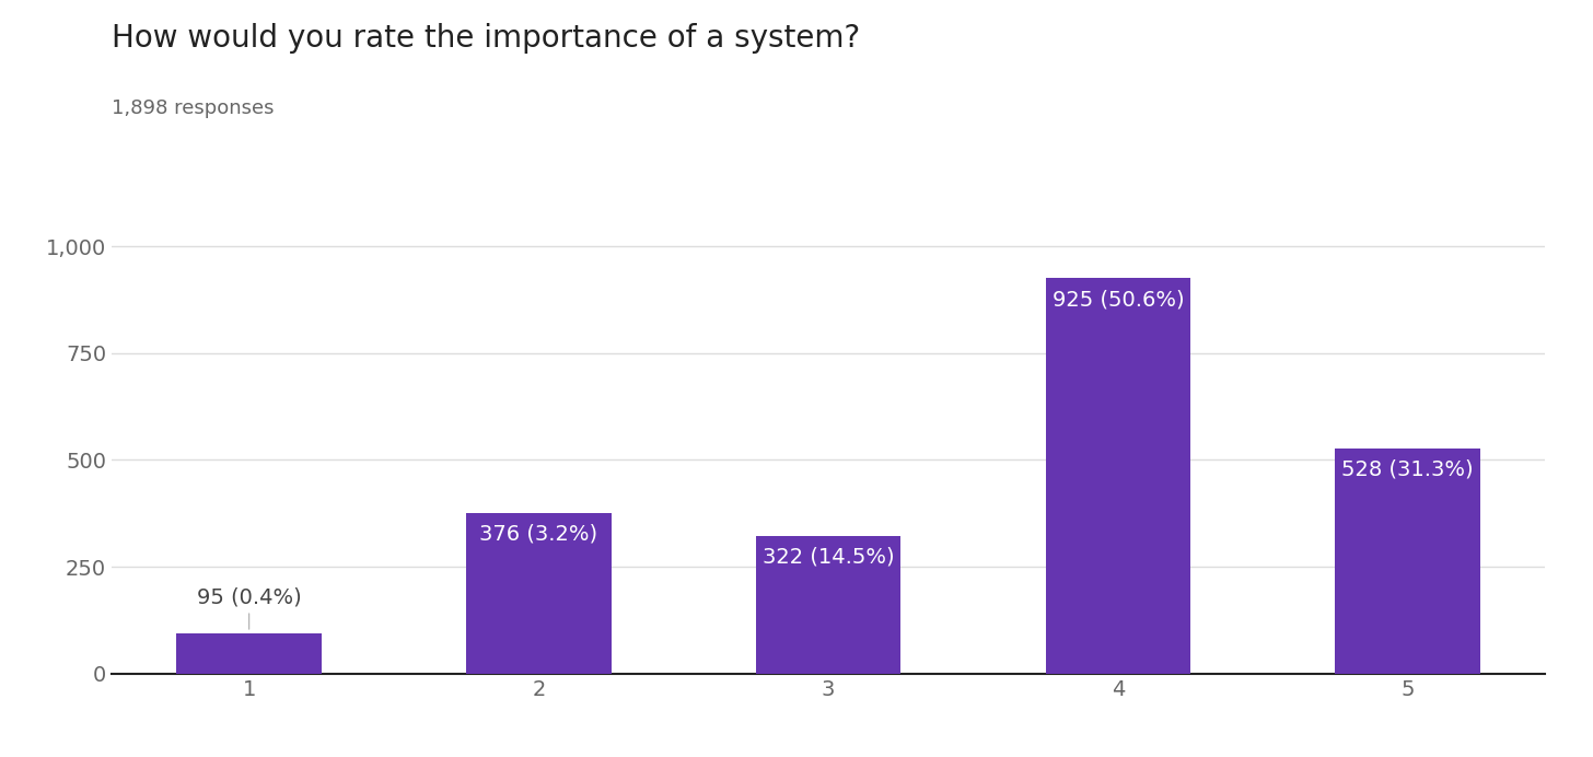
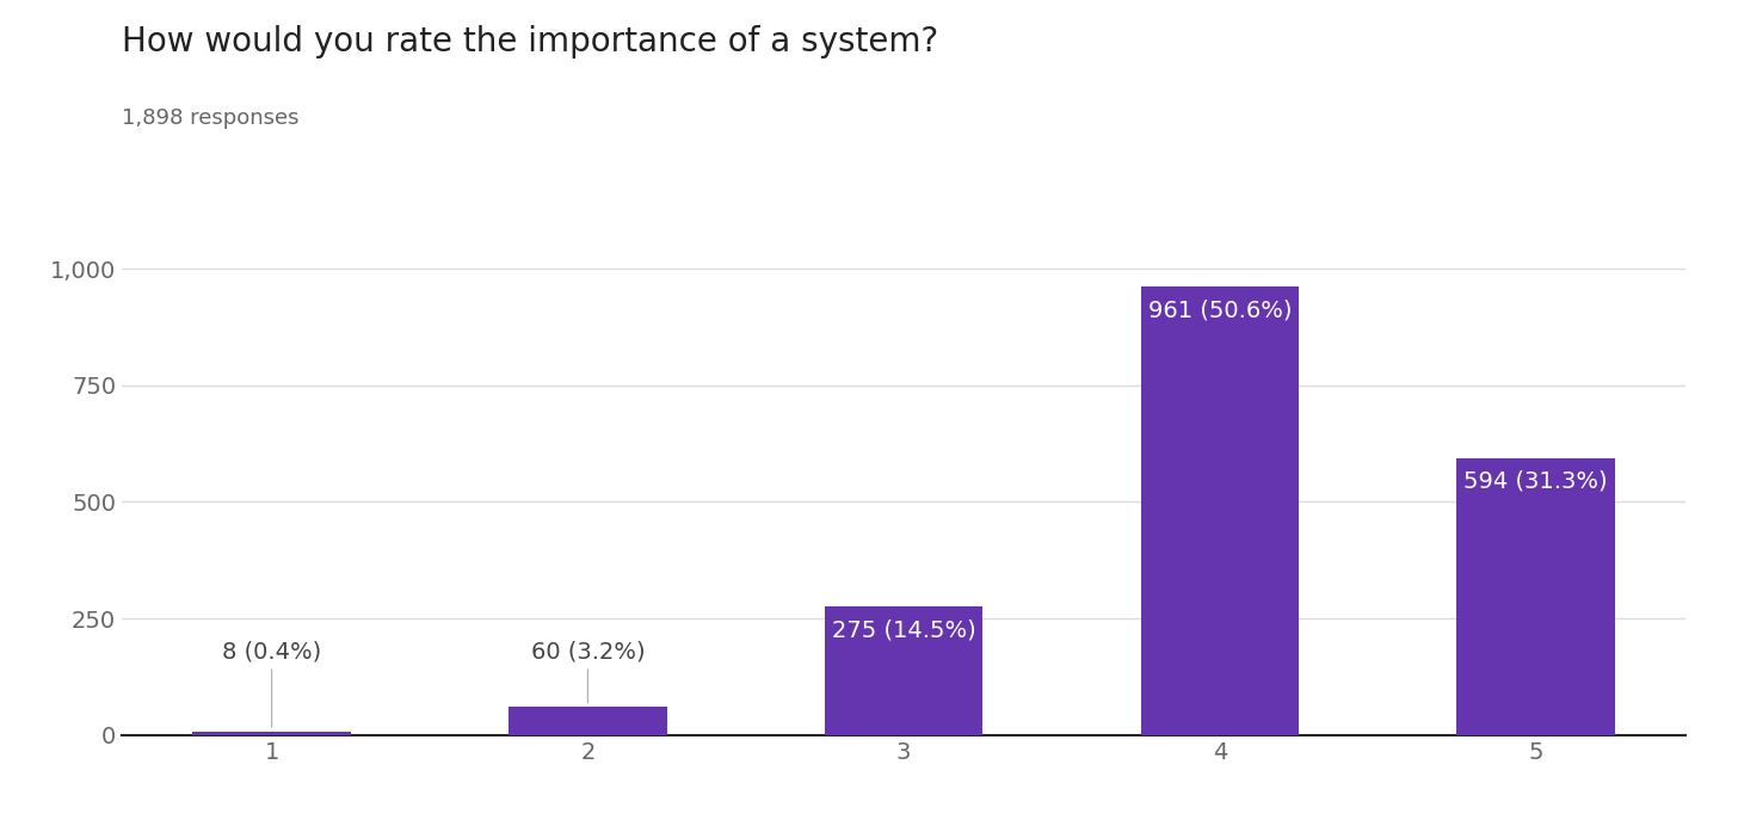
1: 95 -> 8
2: 376 -> 60
3: 322 -> 275
4: 925 -> 961
5: 528 -> 594
